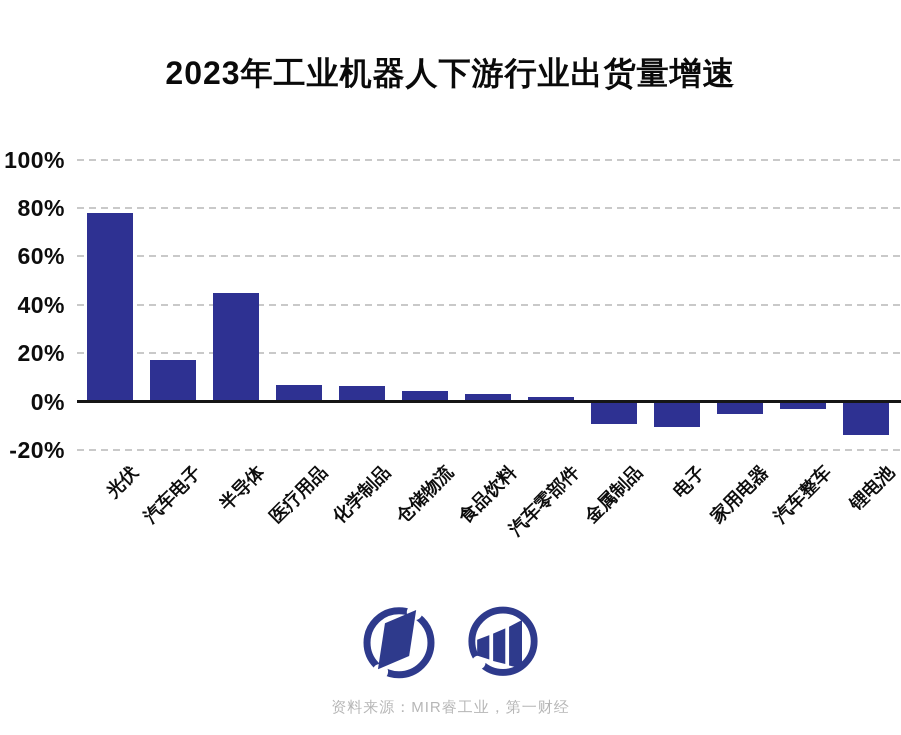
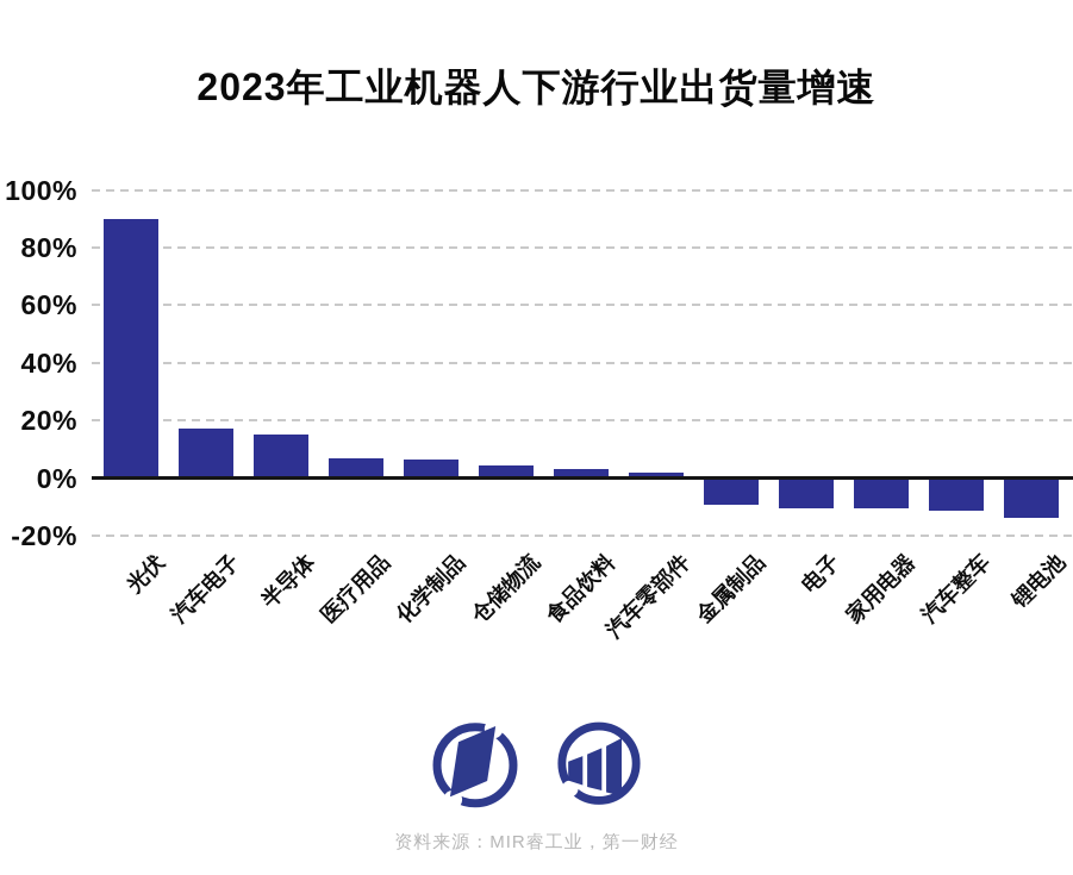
光伏: 78% -> 90%
半导体: 45% -> 15%
家用电器: -5% -> -10%
汽车整车: -3% -> -12%
